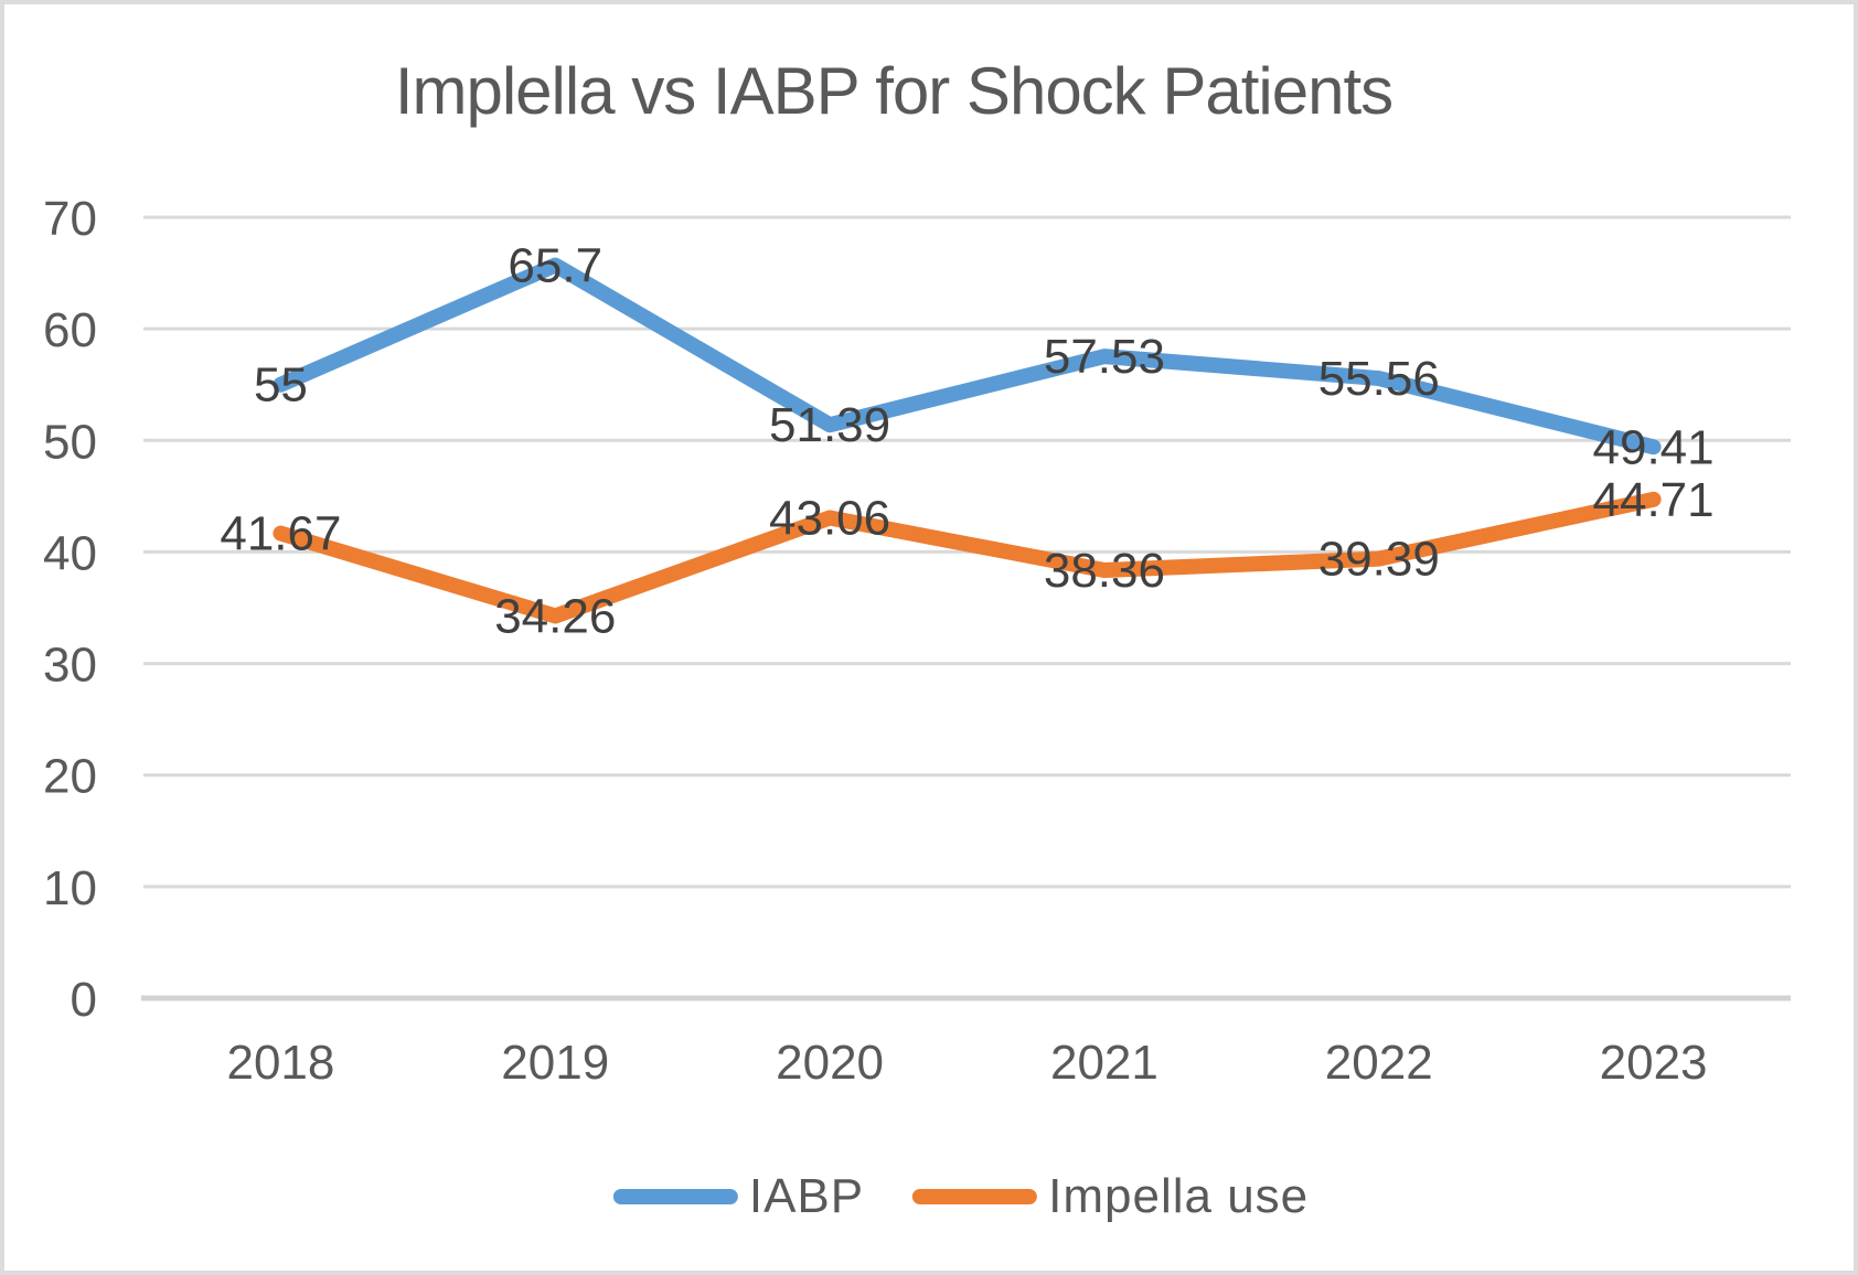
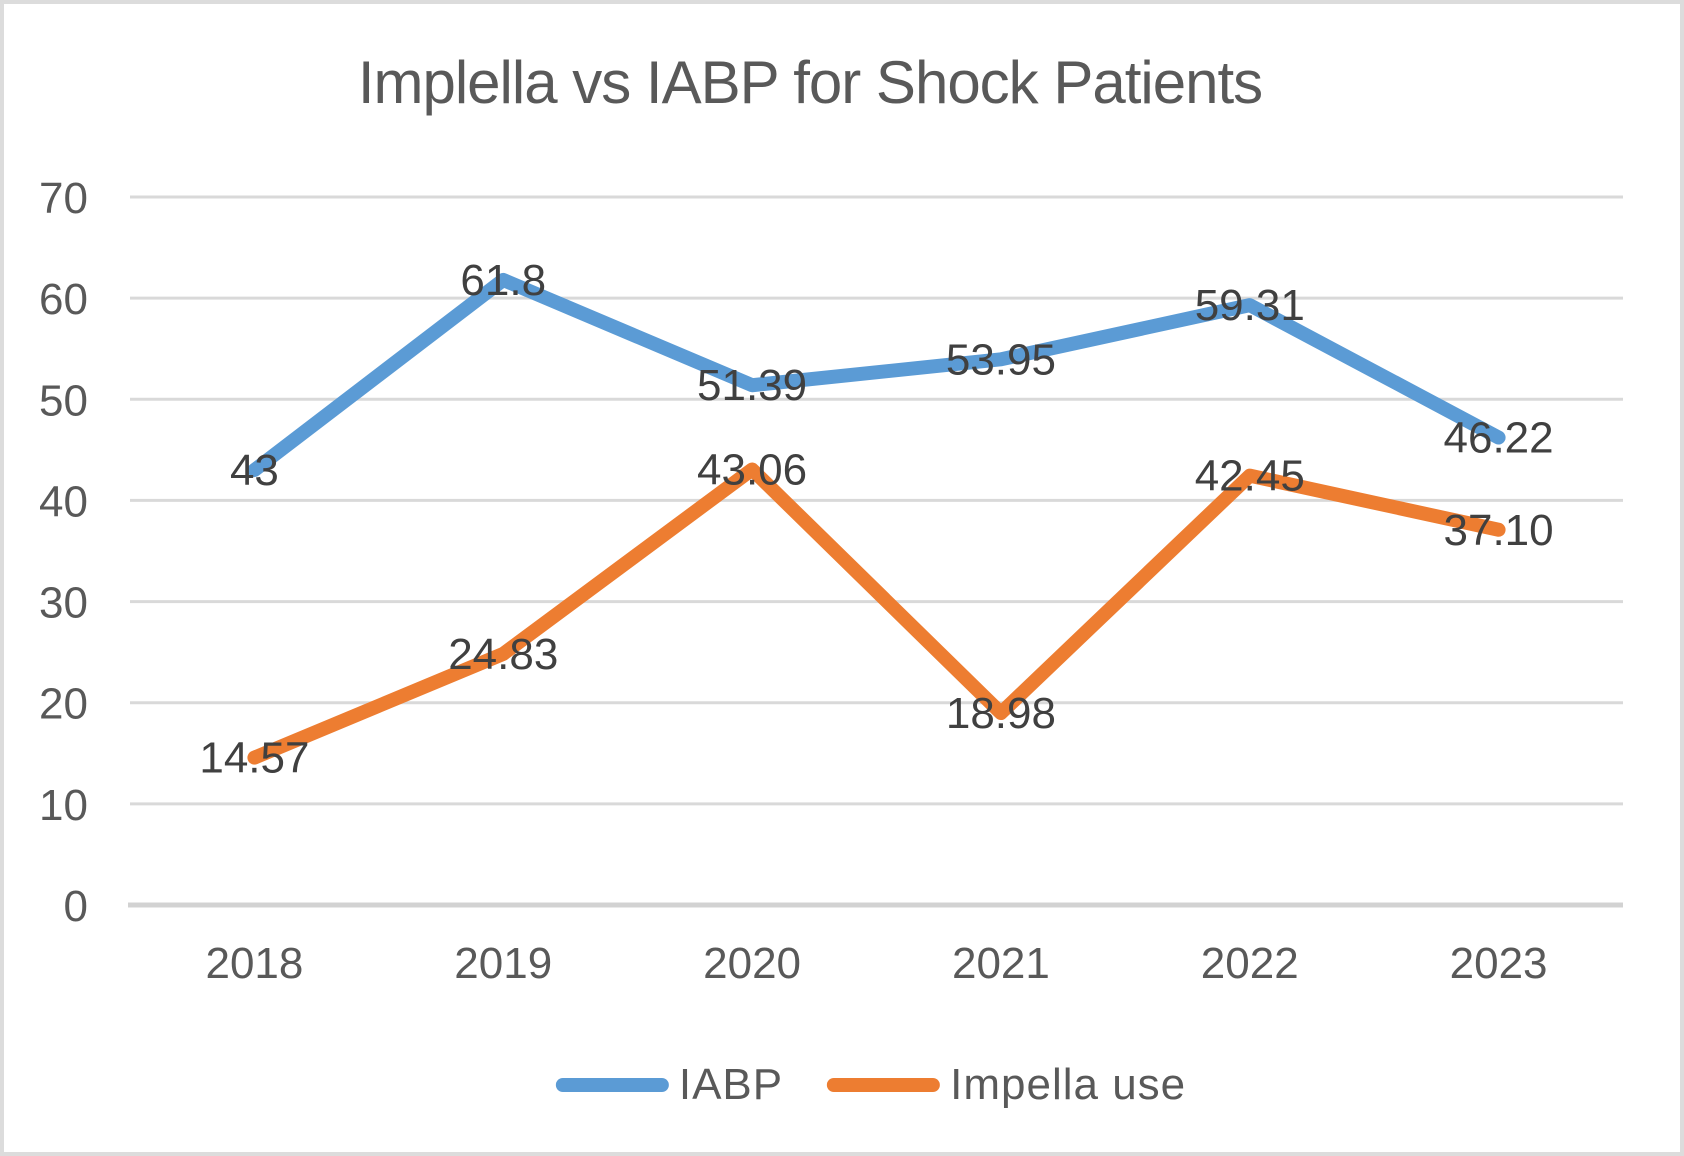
IABP/2018: 55 -> 43
Impella use/2018: 41.67 -> 14.57
IABP/2019: 65.7 -> 61.8
Impella use/2019: 34.26 -> 24.83
IABP/2021: 57.53 -> 53.95
Impella use/2021: 38.36 -> 18.98
IABP/2022: 55.56 -> 59.31
Impella use/2022: 39.39 -> 42.45
IABP/2023: 49.41 -> 46.22
Impella use/2023: 44.71 -> 37.10
